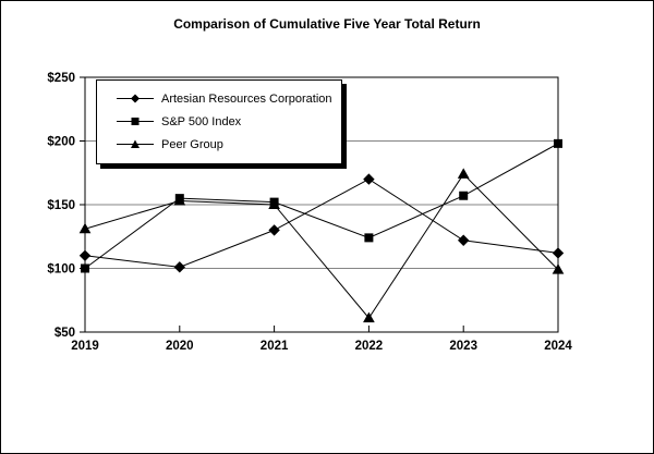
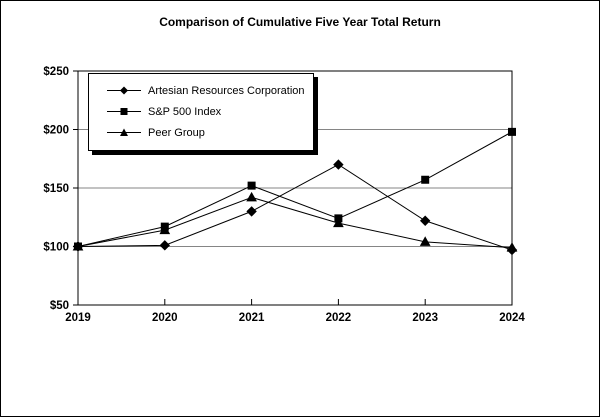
Peer Group/2019: $131 -> $100
Artesian Resources Corporation/2019: $110 -> $100
Peer Group/2020: $153 -> $114
S&P 500 Index/2020: $155 -> $117
Peer Group/2021: $150 -> $142
Peer Group/2022: $61 -> $120
Peer Group/2023: $174 -> $104
Artesian Resources Corporation/2024: $112 -> $97
